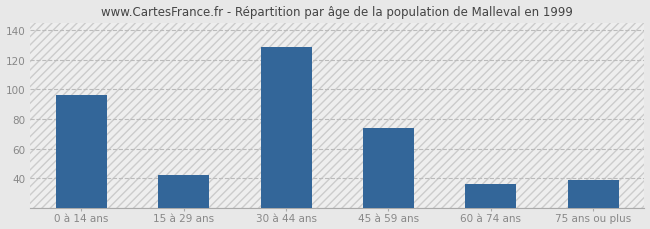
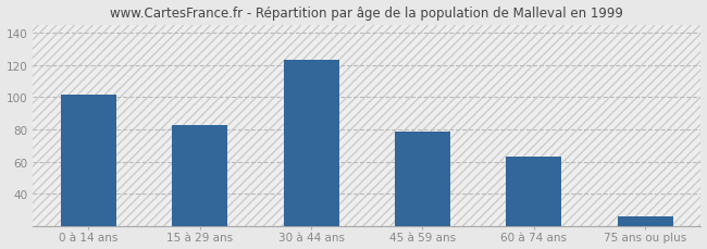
0 à 14 ans: 96 -> 102
15 à 29 ans: 42 -> 83
30 à 44 ans: 129 -> 123
45 à 59 ans: 74 -> 79
60 à 74 ans: 36 -> 63
75 ans ou plus: 39 -> 26
